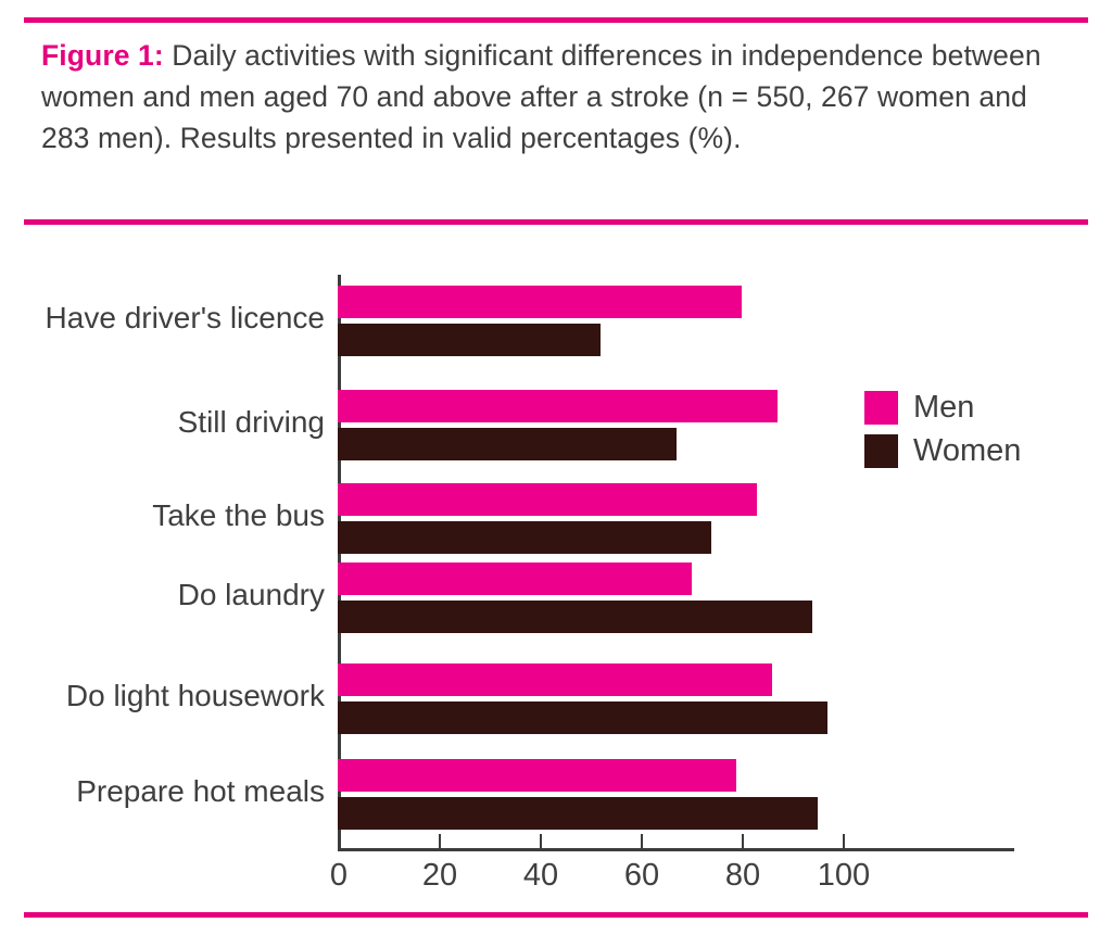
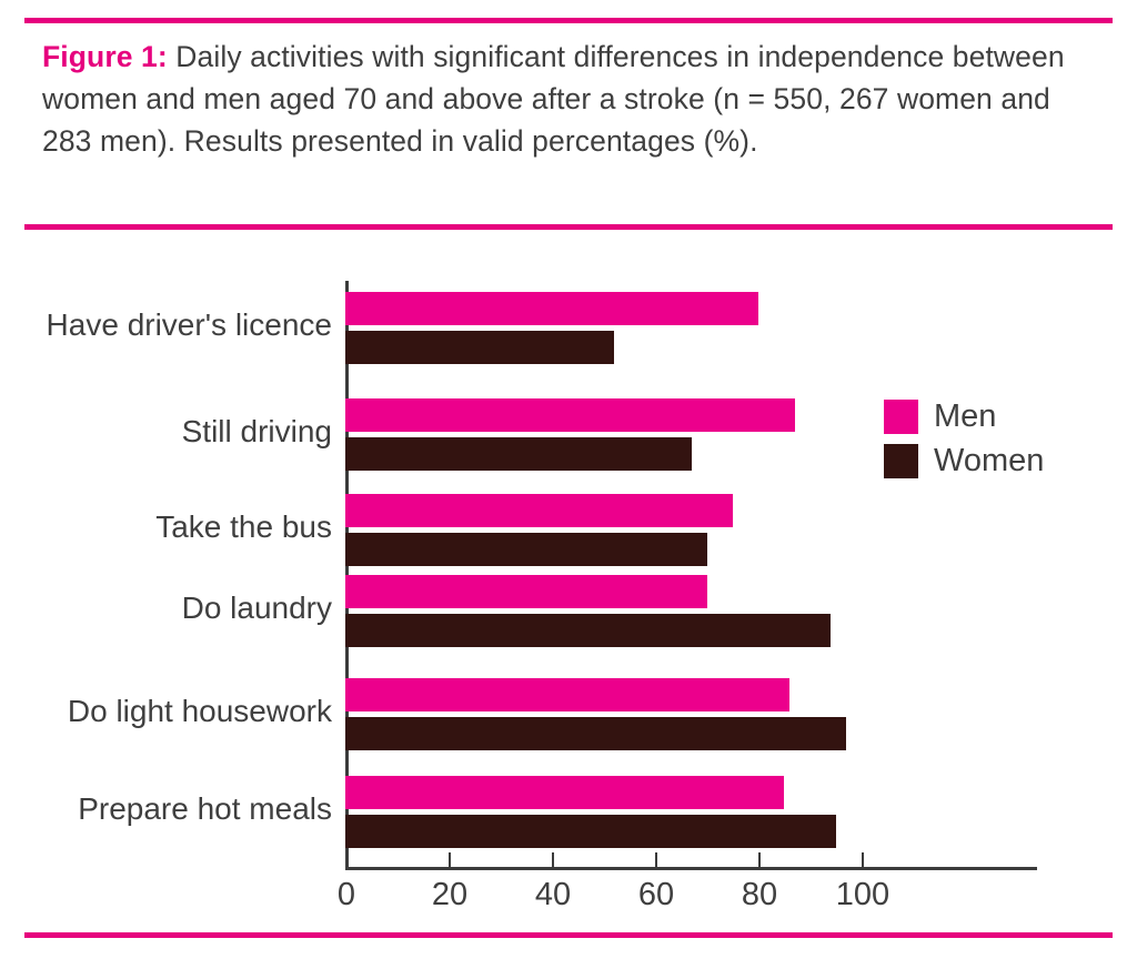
Men/Take the bus: 83 -> 75
Women/Take the bus: 74 -> 70
Men/Prepare hot meals: 79 -> 85
